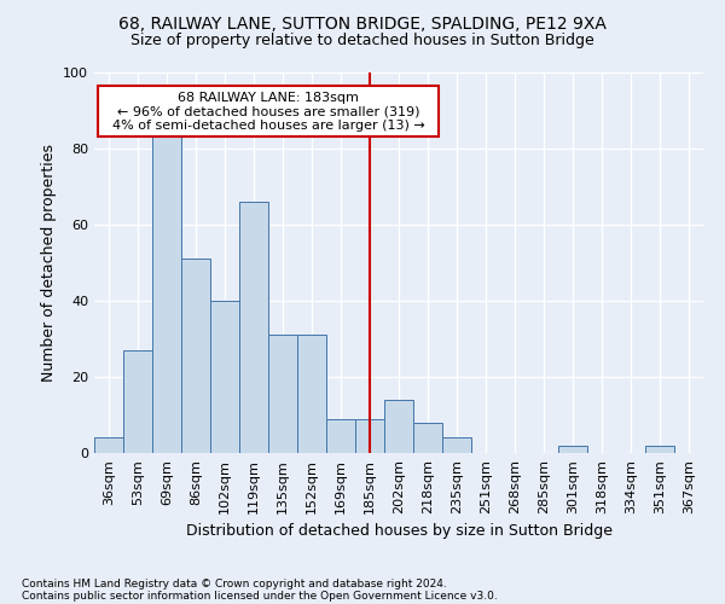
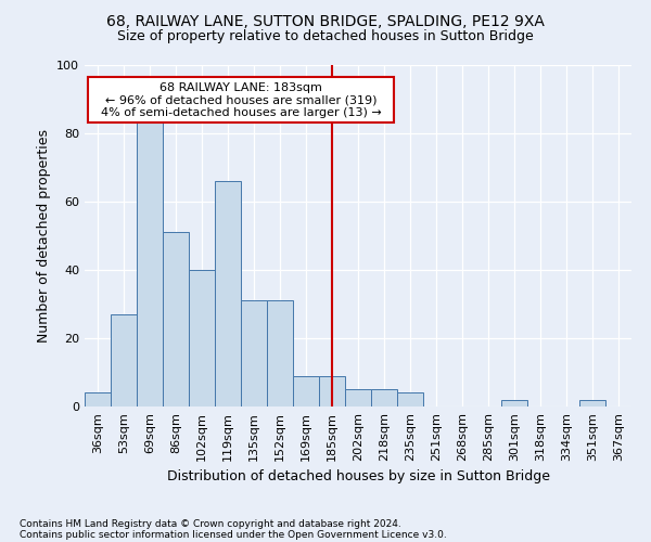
202sqm: 14 -> 5
218sqm: 8 -> 5
